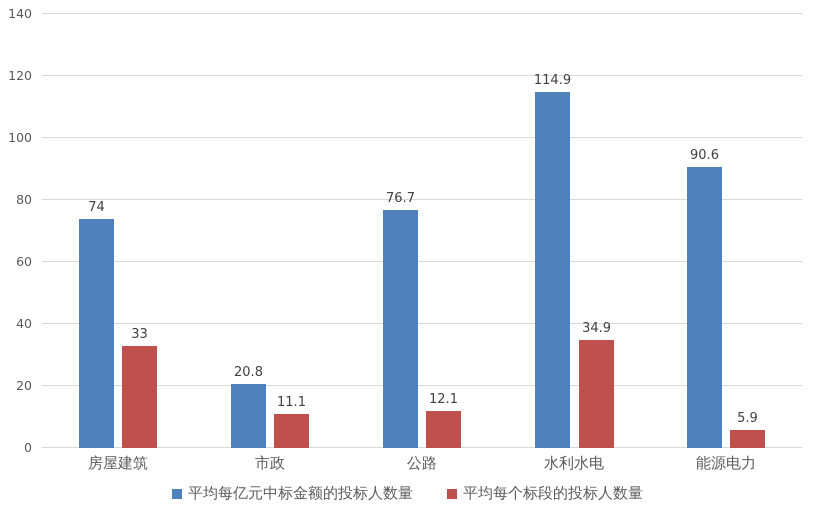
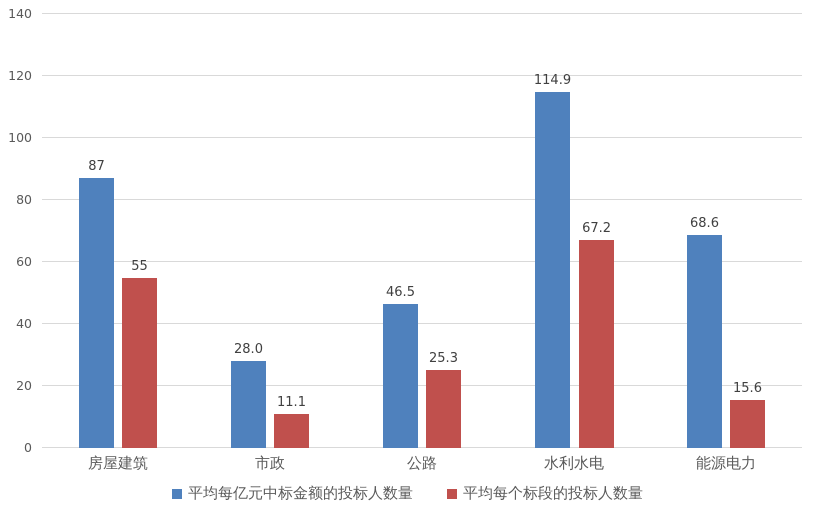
平均每亿元中标金额的投标人数量/房屋建筑: 74 -> 87
平均每个标段的投标人数量/房屋建筑: 33 -> 55
平均每亿元中标金额的投标人数量/市政: 20.8 -> 28.0
平均每亿元中标金额的投标人数量/公路: 76.7 -> 46.5
平均每个标段的投标人数量/公路: 12.1 -> 25.3
平均每个标段的投标人数量/水利水电: 34.9 -> 67.2
平均每亿元中标金额的投标人数量/能源电力: 90.6 -> 68.6
平均每个标段的投标人数量/能源电力: 5.9 -> 15.6
